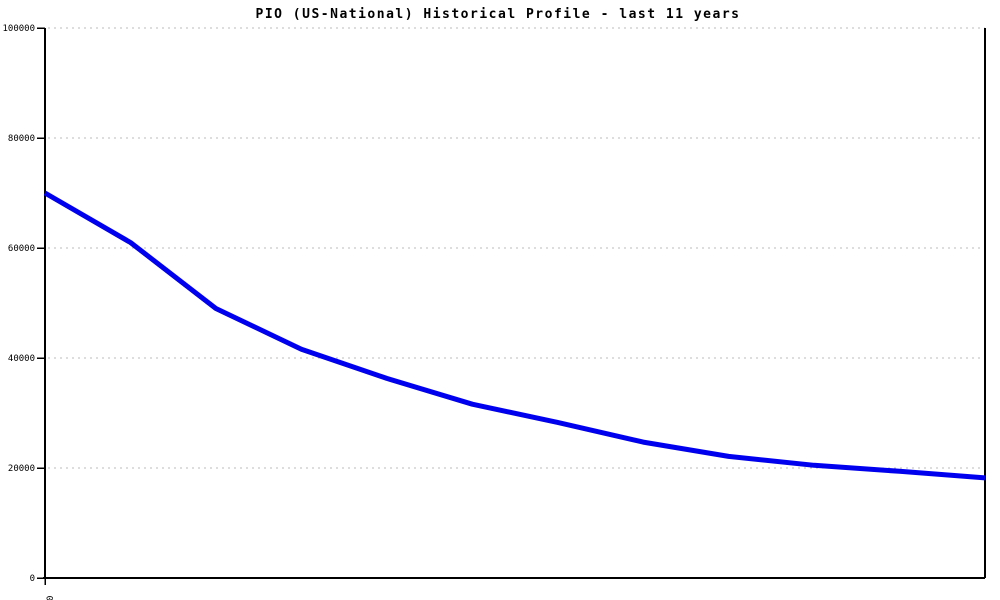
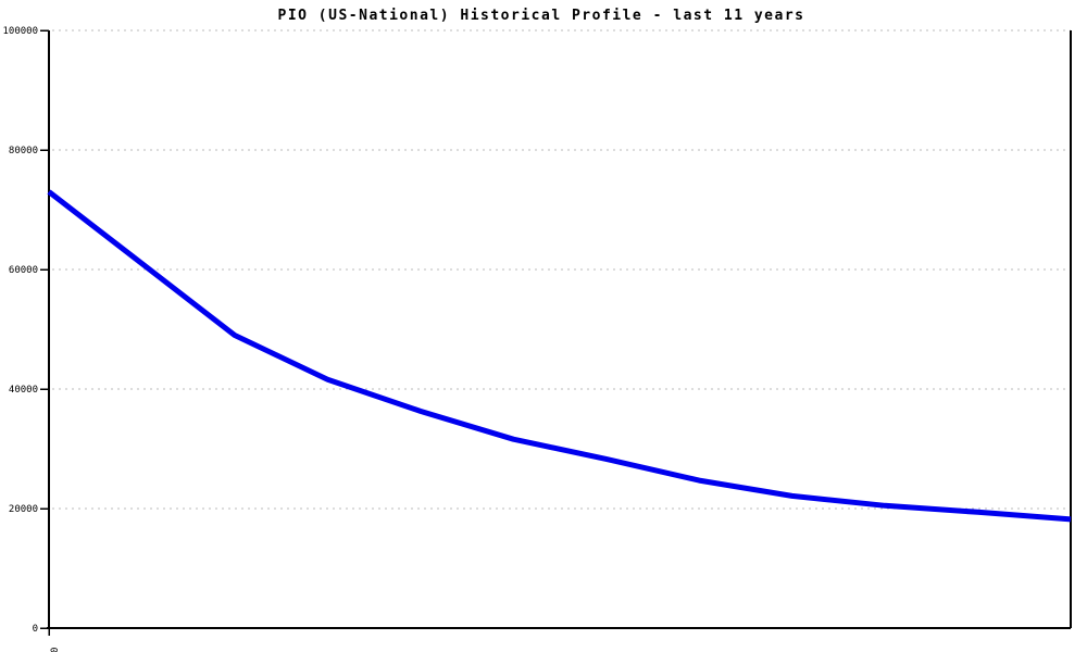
0: 70000 -> 73000
